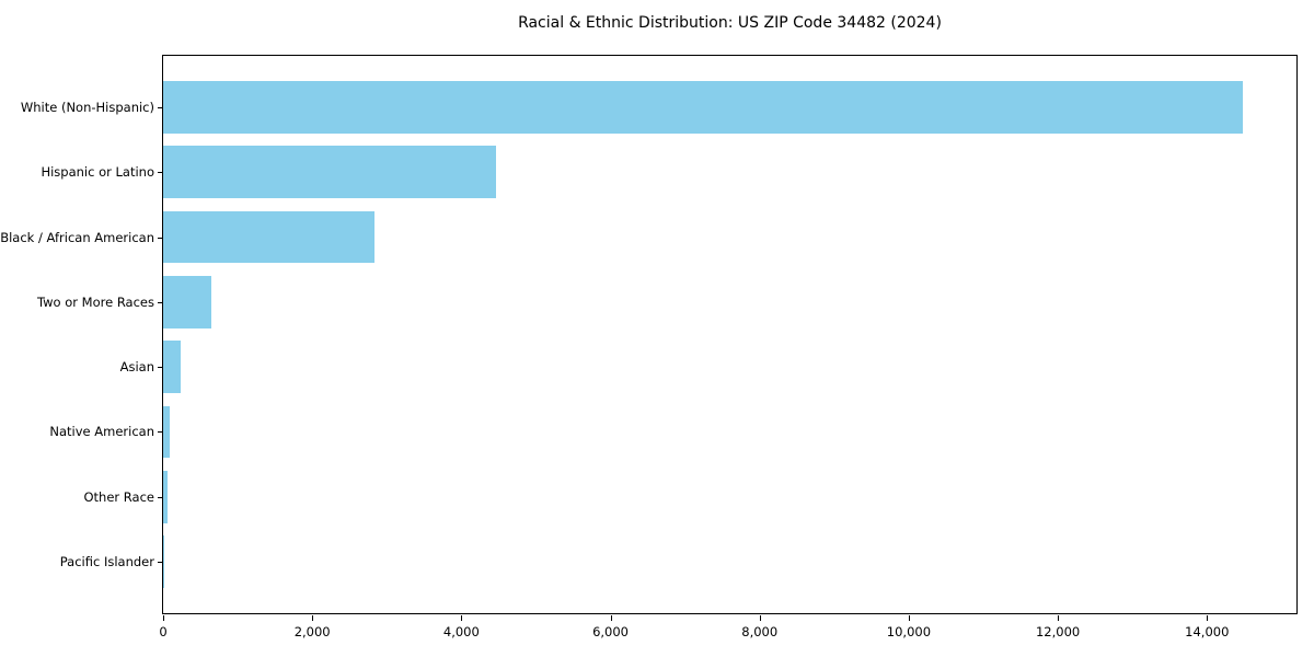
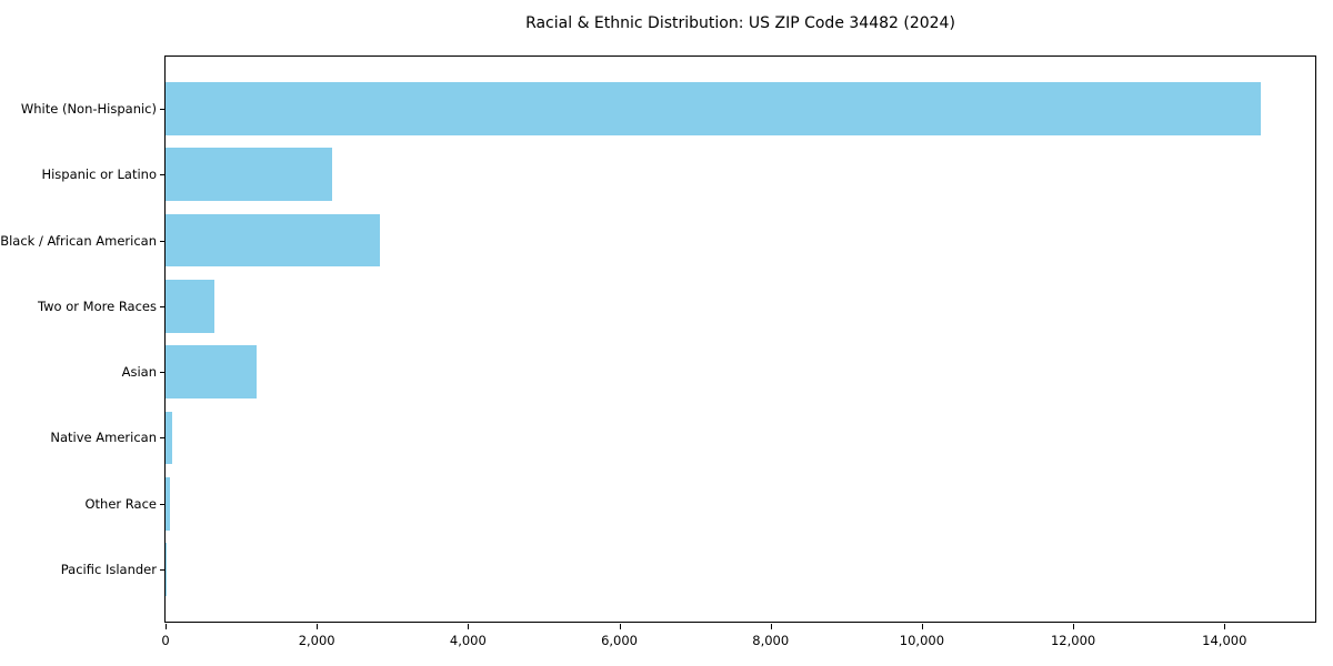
Hispanic or Latino: 4500 -> 2200
Asian: 200 -> 1200
